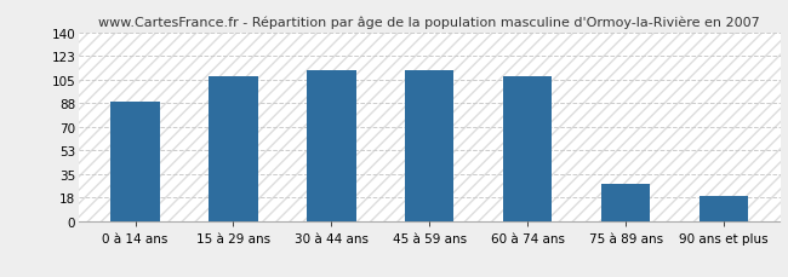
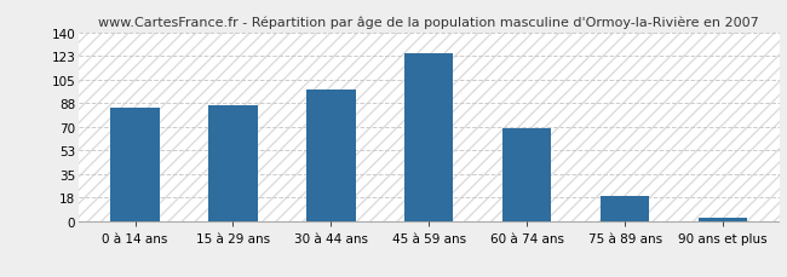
0 à 14 ans: 89 -> 84
15 à 29 ans: 107 -> 86
30 à 44 ans: 112 -> 98
45 à 59 ans: 112 -> 124
60 à 74 ans: 107 -> 69
75 à 89 ans: 28 -> 19
90 ans et plus: 19 -> 3
